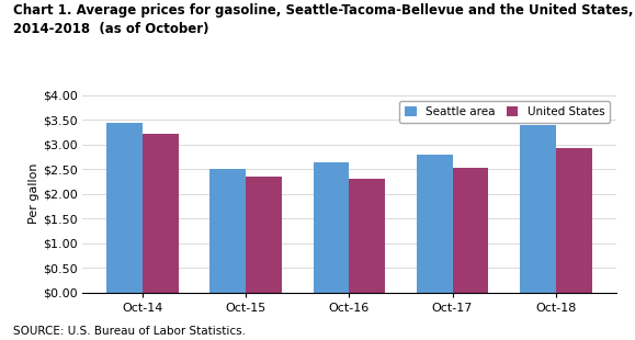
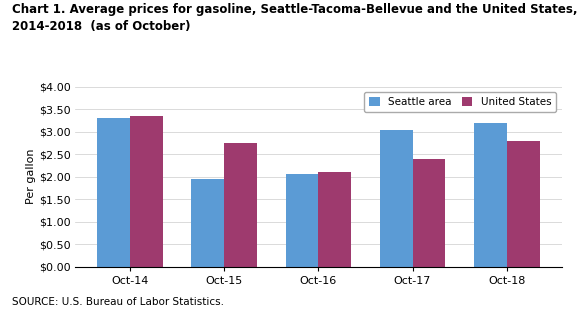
Seattle area/Oct-14: $3.45 -> $3.30
United States/Oct-14: $3.22 -> $3.35
Seattle area/Oct-15: $2.50 -> $1.95
United States/Oct-15: $2.36 -> $2.75
Seattle area/Oct-16: $2.63 -> $2.05
United States/Oct-16: $2.30 -> $2.10
Seattle area/Oct-17: $2.80 -> $3.05
United States/Oct-17: $2.53 -> $2.40
Seattle area/Oct-18: $3.40 -> $3.20
United States/Oct-18: $2.93 -> $2.80
